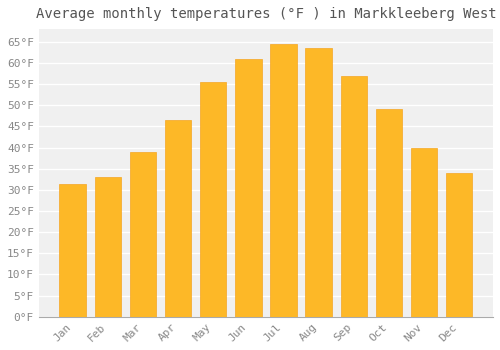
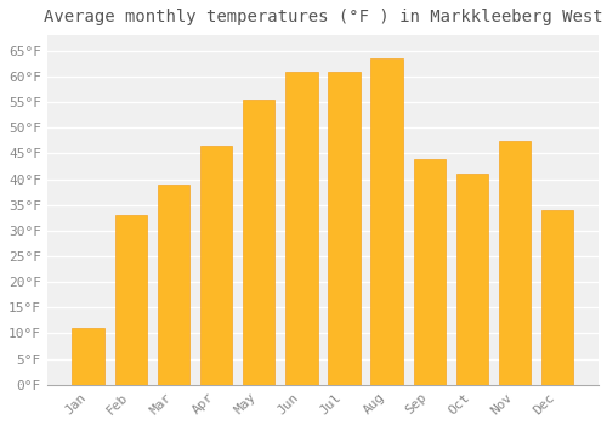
Jan: 31.5°F -> 11.0°F
Jul: 64.5°F -> 61.0°F
Sep: 57.0°F -> 44.0°F
Oct: 49.0°F -> 41.0°F
Nov: 40.0°F -> 47.5°F
